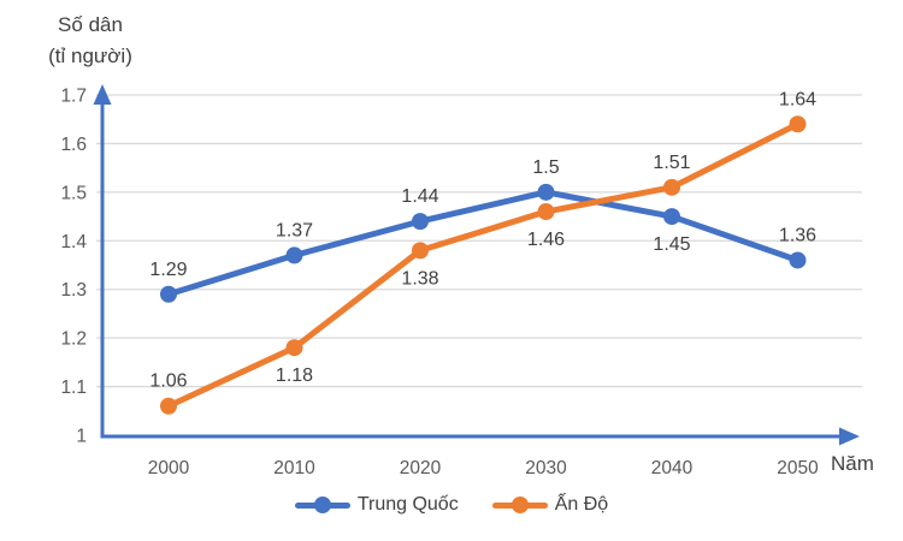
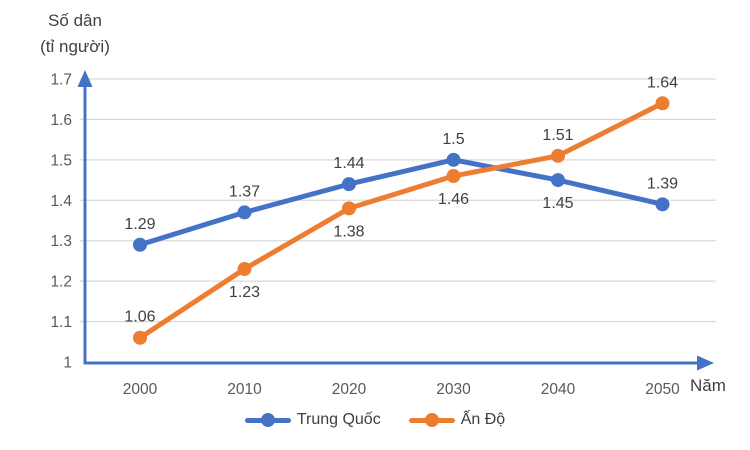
Ấn Độ/2010: 1.18 -> 1.23
Trung Quốc/2050: 1.36 -> 1.39
